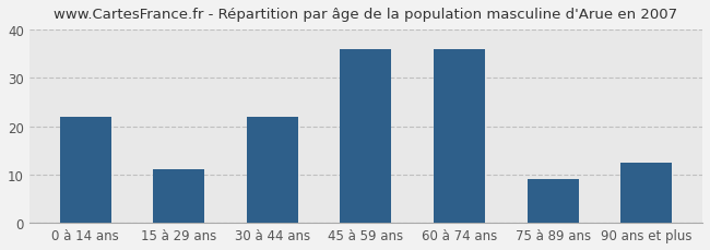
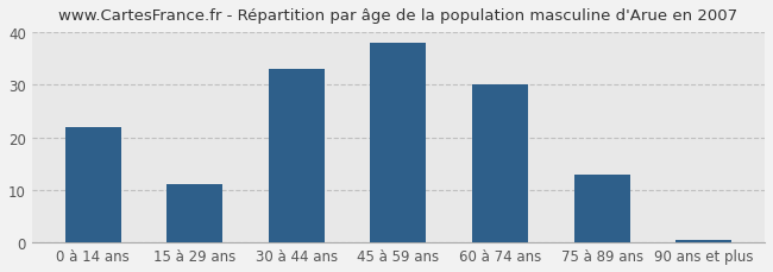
30 à 44 ans: 22.0 -> 33.0
45 à 59 ans: 36.0 -> 38.0
60 à 74 ans: 36.0 -> 30.0
75 à 89 ans: 9.0 -> 13.0
90 ans et plus: 12.5 -> 0.5
